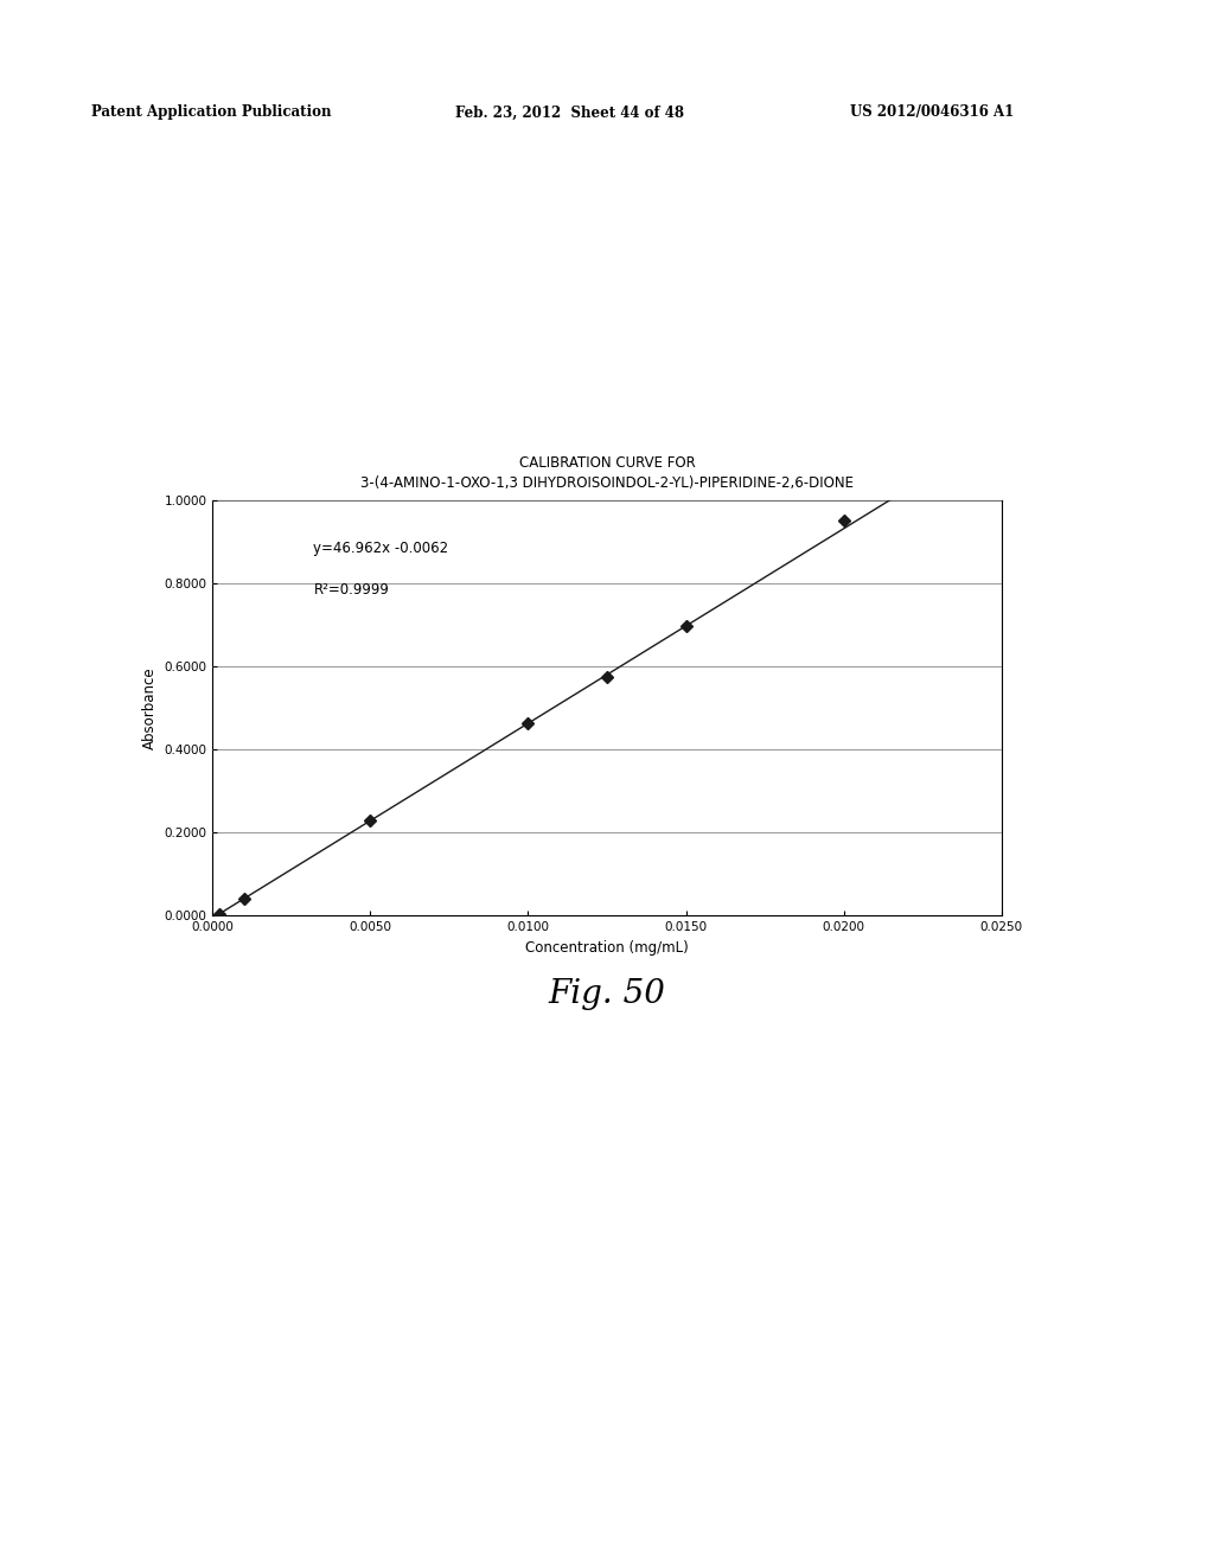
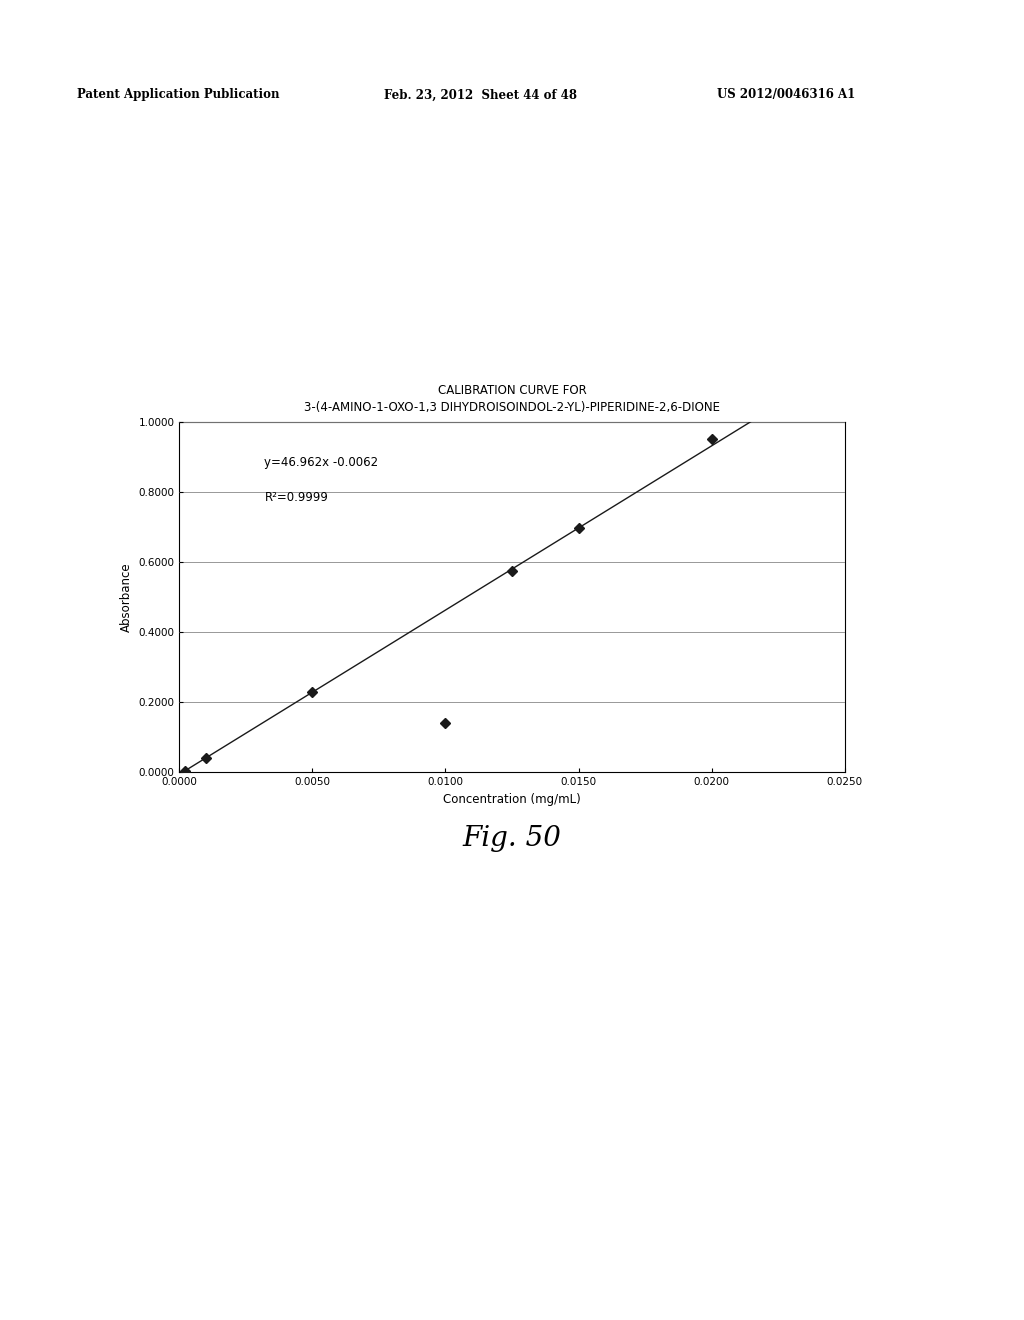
0.0100: 0.464 -> 0.140
